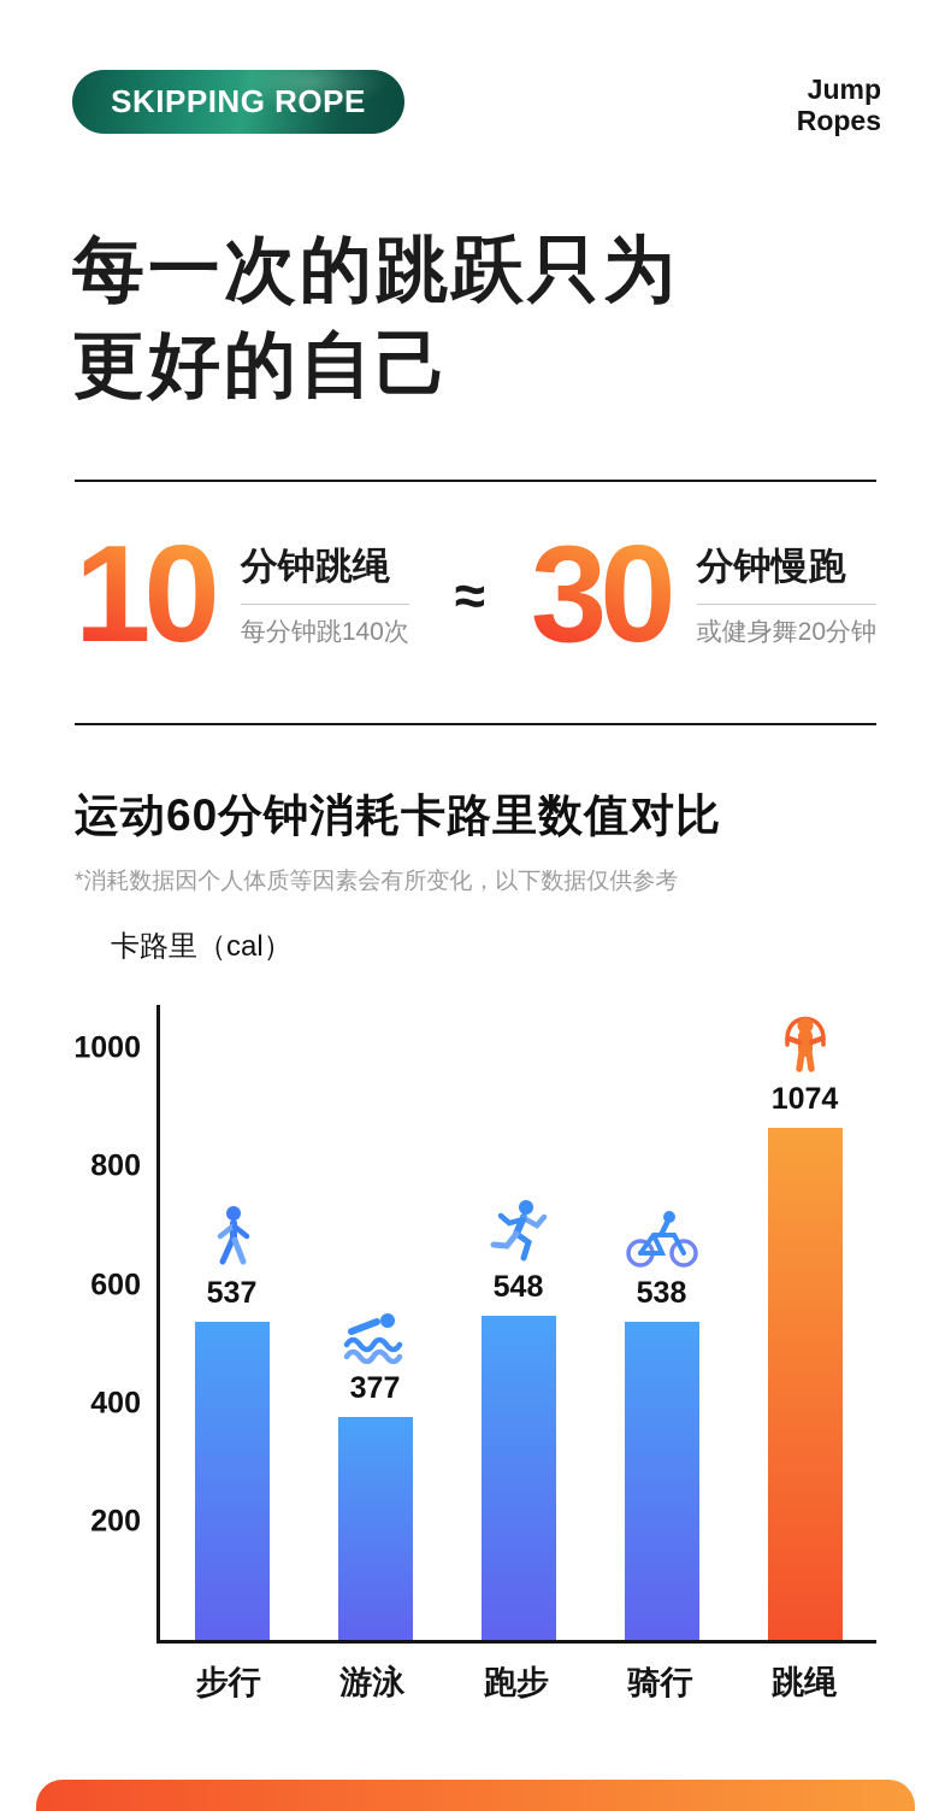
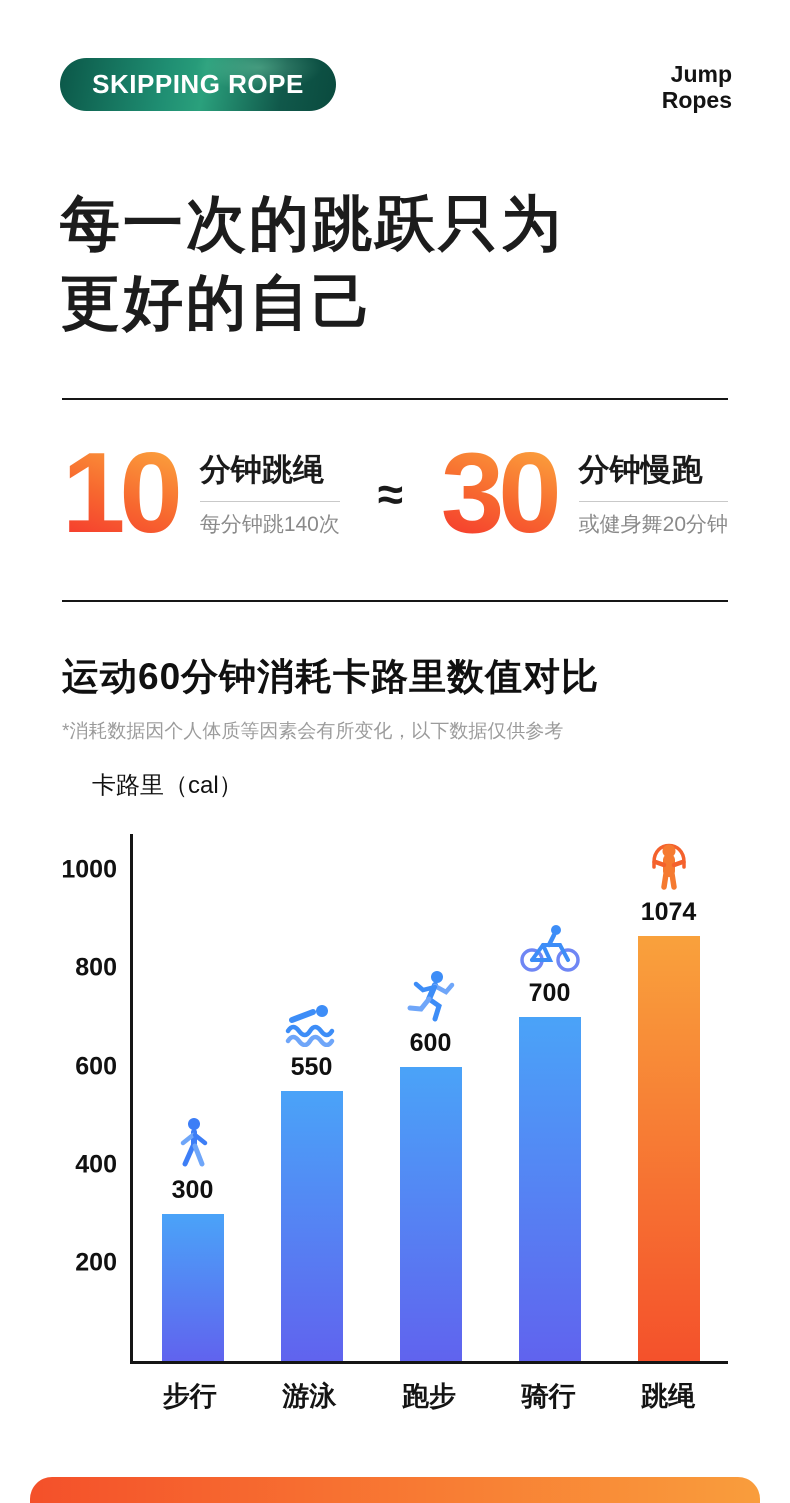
步行: 537 -> 300
游泳: 377 -> 550
跑步: 548 -> 600
骑行: 538 -> 700
